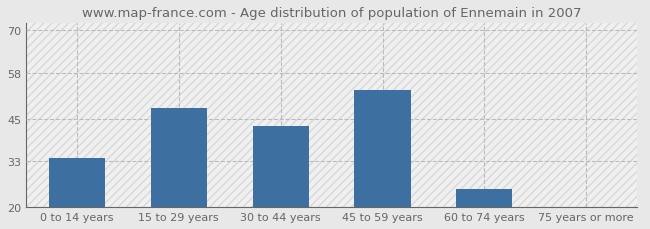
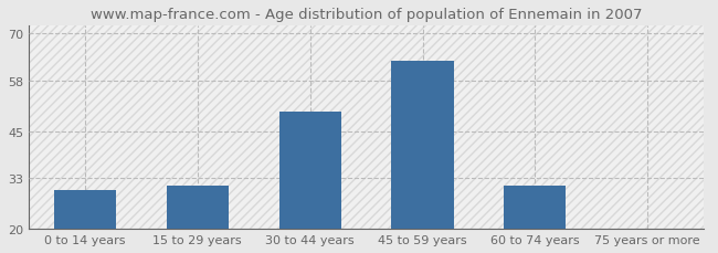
0 to 14 years: 34 -> 30
15 to 29 years: 48 -> 31
30 to 44 years: 43 -> 50
45 to 59 years: 53 -> 63
60 to 74 years: 25 -> 31
